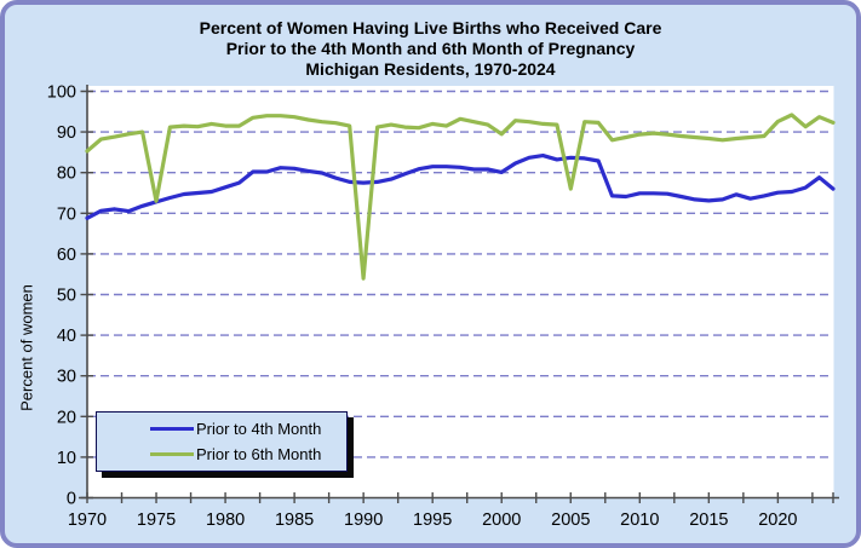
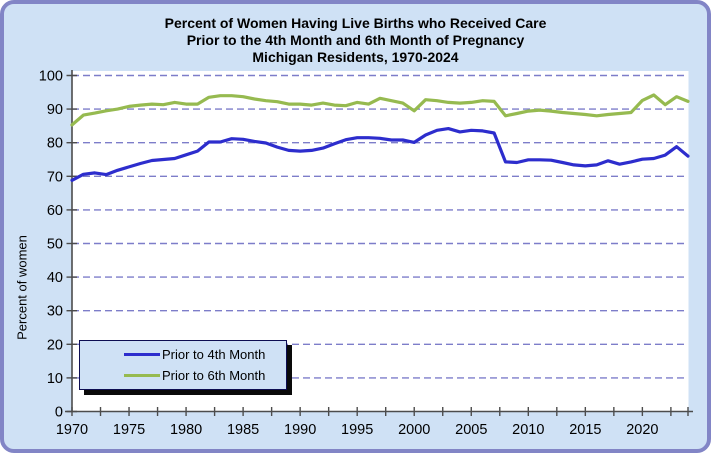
Prior to 6th Month/1975: 73 -> 91
Prior to 6th Month/1990: 54 -> 92
Prior to 6th Month/2005: 76 -> 92
